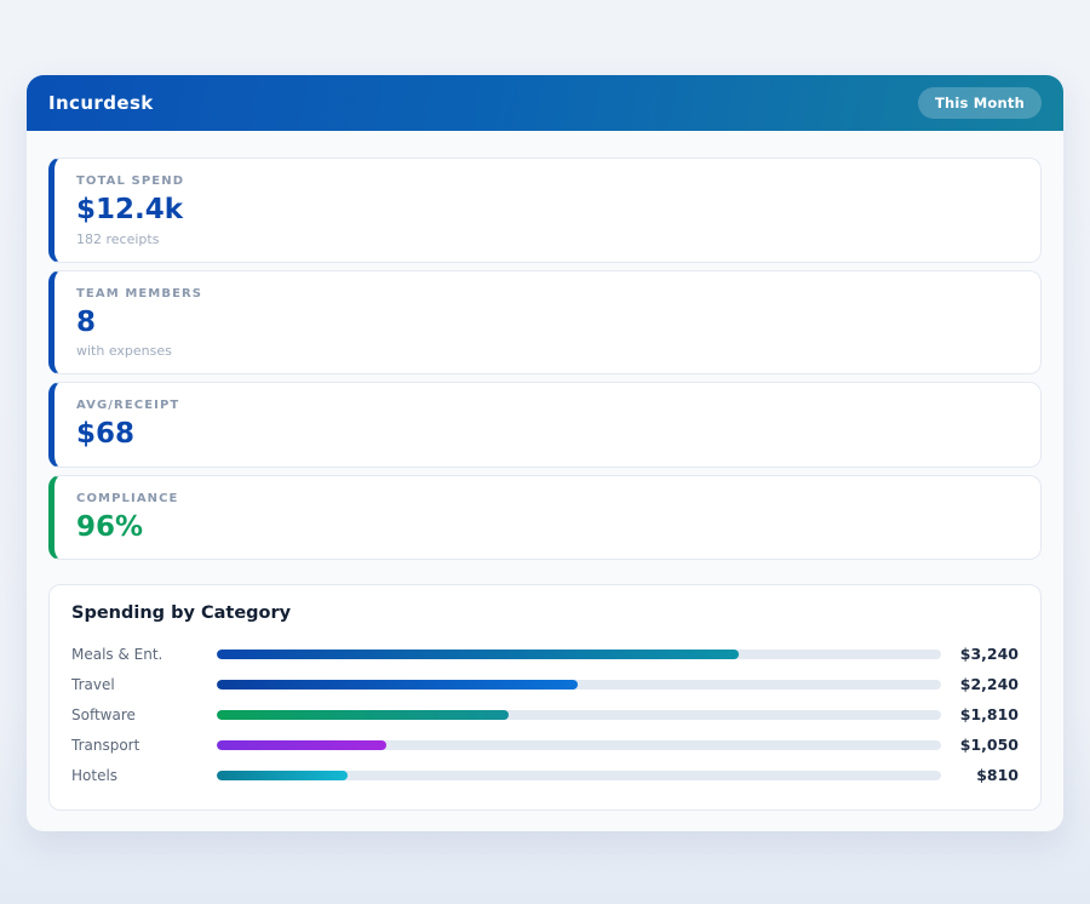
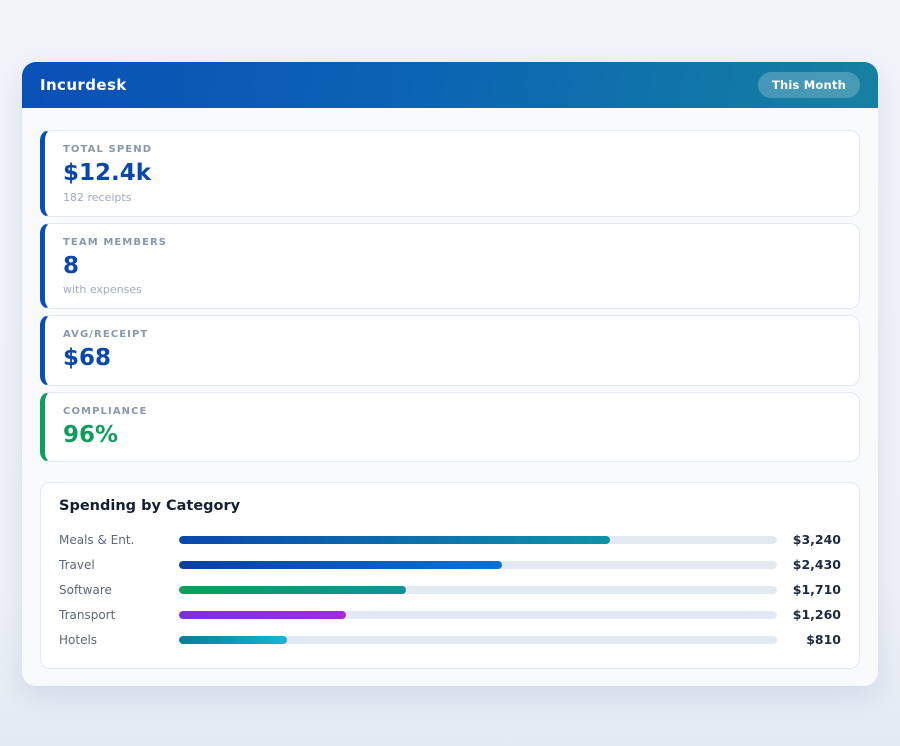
Travel: $2,240 -> $2,430
Software: $1,810 -> $1,710
Transport: $1,050 -> $1,260
